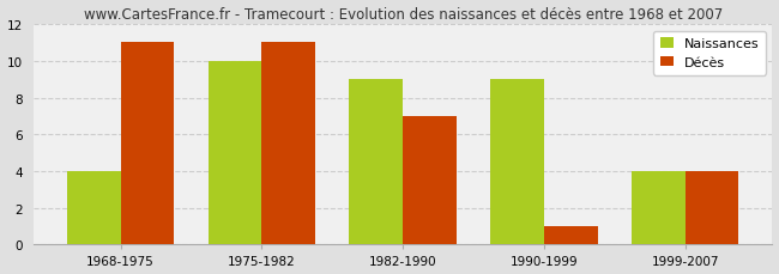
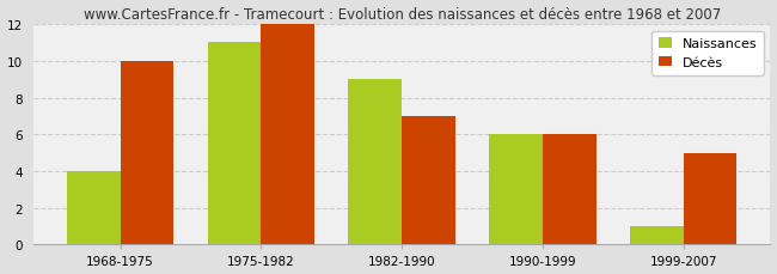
Décès/1968-1975: 11 -> 10
Naissances/1975-1982: 10 -> 11
Décès/1975-1982: 11 -> 12
Naissances/1990-1999: 9 -> 6
Décès/1990-1999: 1 -> 6
Naissances/1999-2007: 4 -> 1
Décès/1999-2007: 4 -> 5
